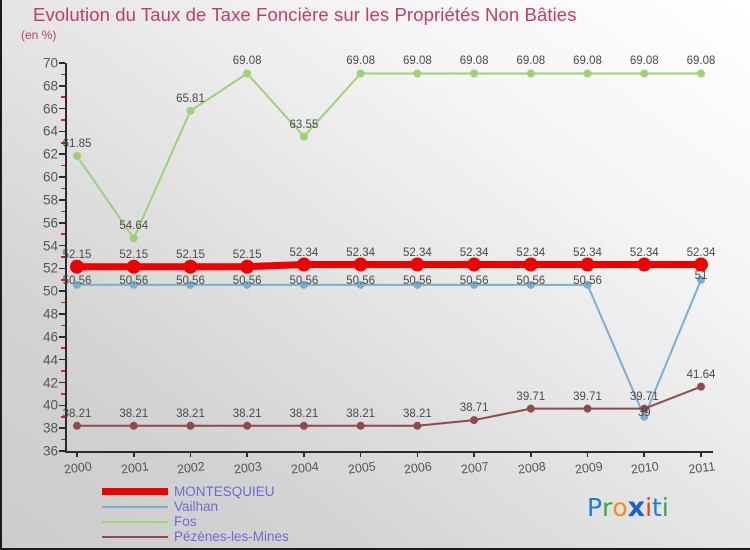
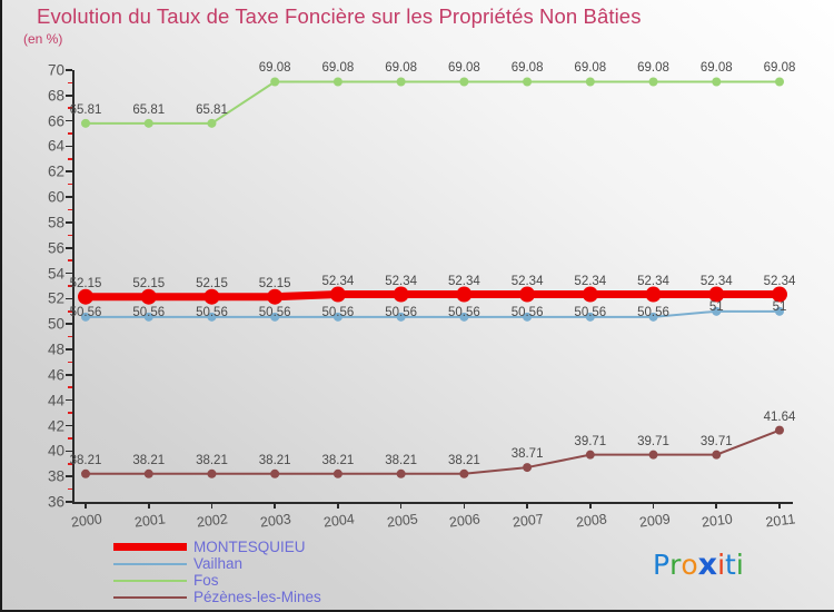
Fos/2000: 61.85 -> 65.81
Fos/2001: 54.64 -> 65.81
Fos/2004: 63.55 -> 69.08
Vailhan/2010: 39 -> 51
